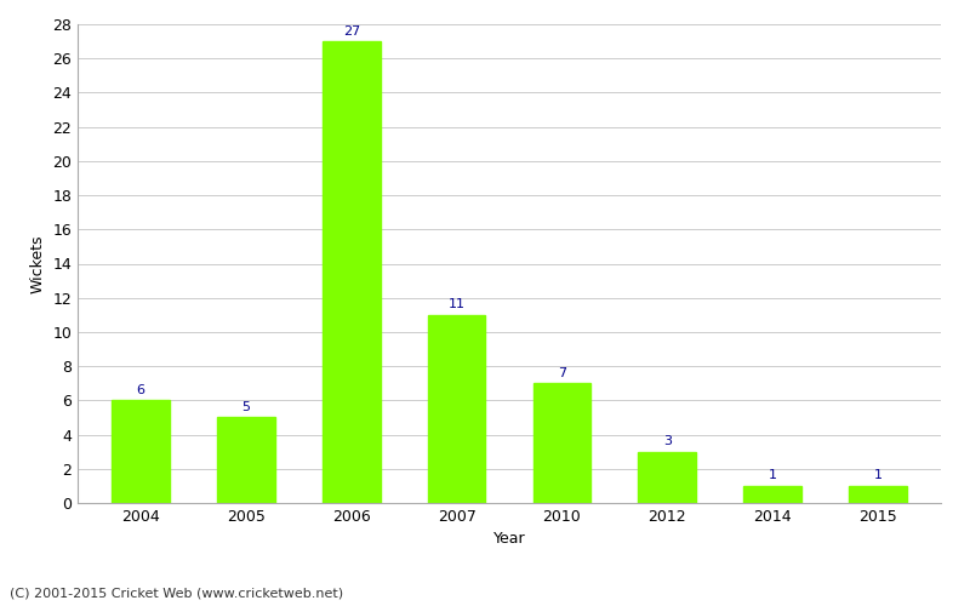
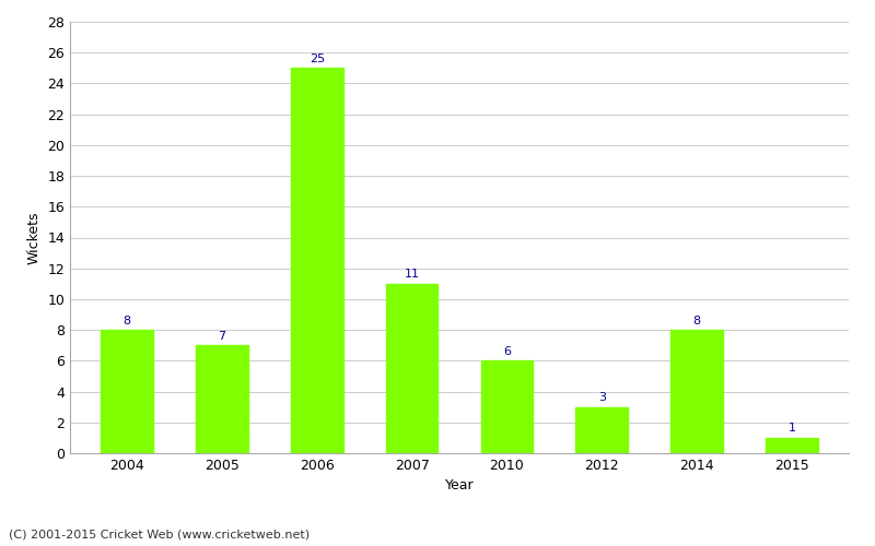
2004: 6 -> 8
2005: 5 -> 7
2006: 27 -> 25
2010: 7 -> 6
2014: 1 -> 8
